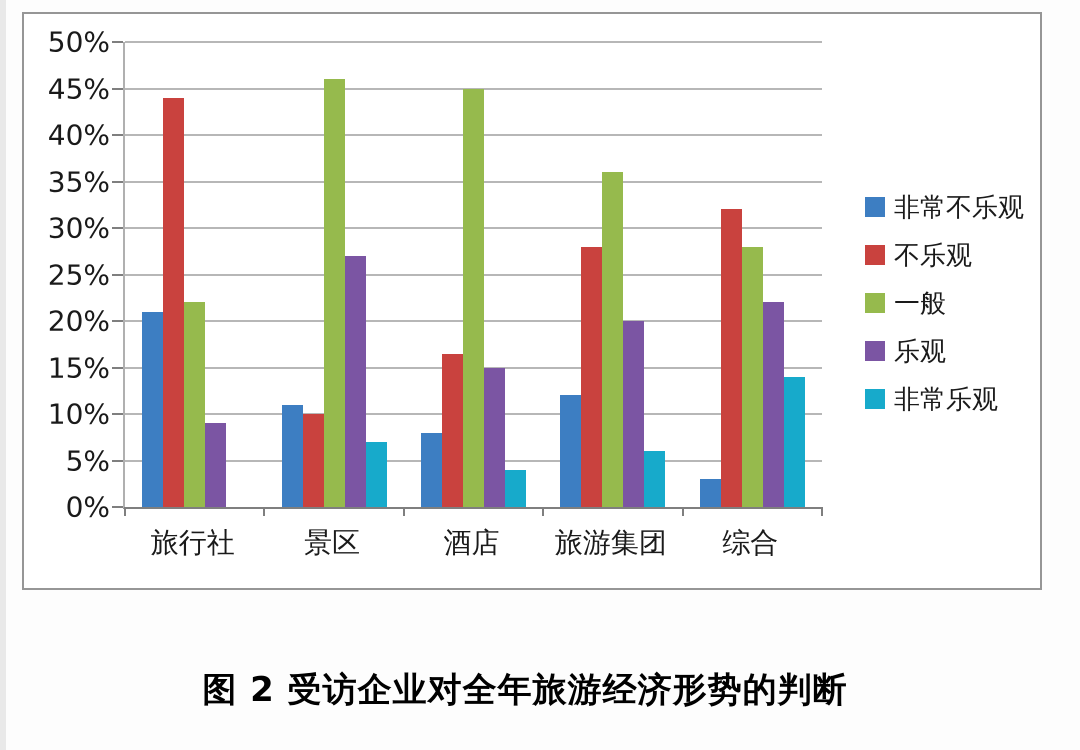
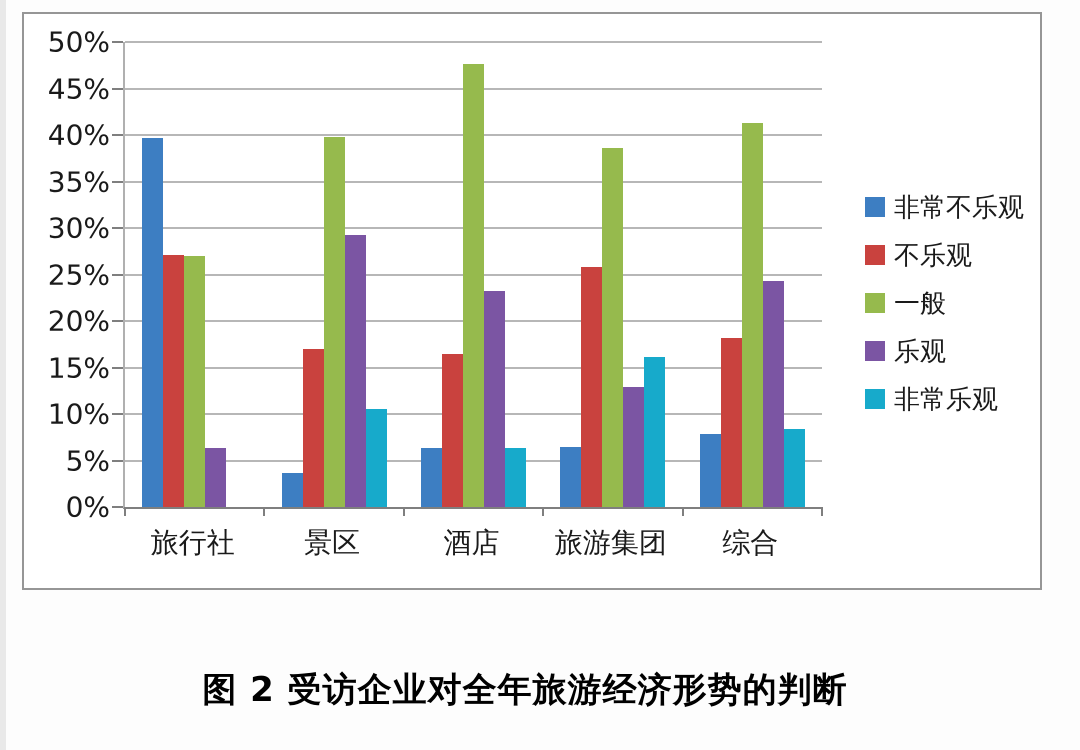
非常不乐观/旅行社: 21% -> 40%
不乐观/旅行社: 44% -> 27%
一般/旅行社: 22% -> 27%
乐观/旅行社: 9% -> 6%
非常不乐观/景区: 11% -> 4%
不乐观/景区: 10% -> 17%
一般/景区: 46% -> 40%
乐观/景区: 27% -> 29%
非常乐观/景区: 7% -> 10%
非常不乐观/酒店: 8% -> 6%
一般/酒店: 45% -> 48%
乐观/酒店: 15% -> 23%
非常乐观/酒店: 4% -> 6%
非常不乐观/旅游集团: 12% -> 6%
不乐观/旅游集团: 28% -> 26%
一般/旅游集团: 36% -> 39%
乐观/旅游集团: 20% -> 13%
非常乐观/旅游集团: 6% -> 16%
非常不乐观/综合: 3% -> 8%
不乐观/综合: 32% -> 18%
一般/综合: 28% -> 41%
乐观/综合: 22% -> 24%
非常乐观/综合: 14% -> 8%
